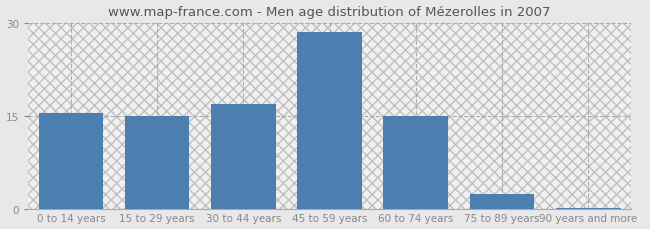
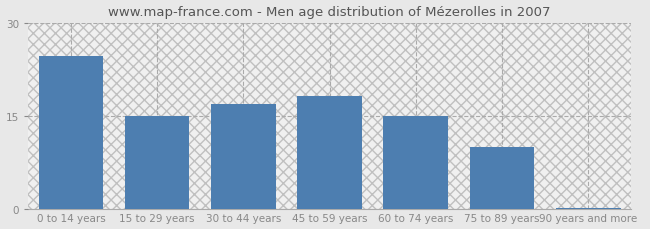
0 to 14 years: 15.5 -> 24.6
45 to 59 years: 28.5 -> 18.2
75 to 89 years: 2.5 -> 10.0
